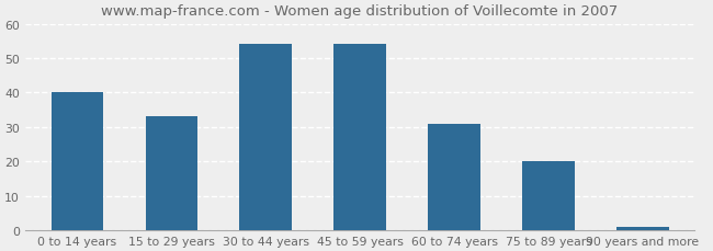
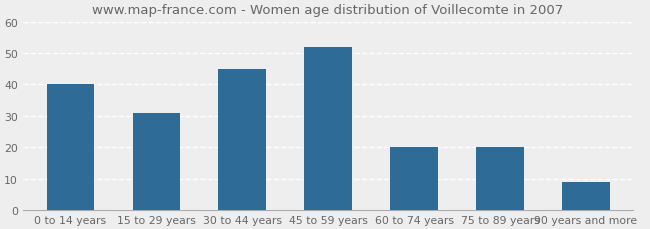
15 to 29 years: 33 -> 31
30 to 44 years: 54 -> 45
45 to 59 years: 54 -> 52
60 to 74 years: 31 -> 20
90 years and more: 1 -> 9
